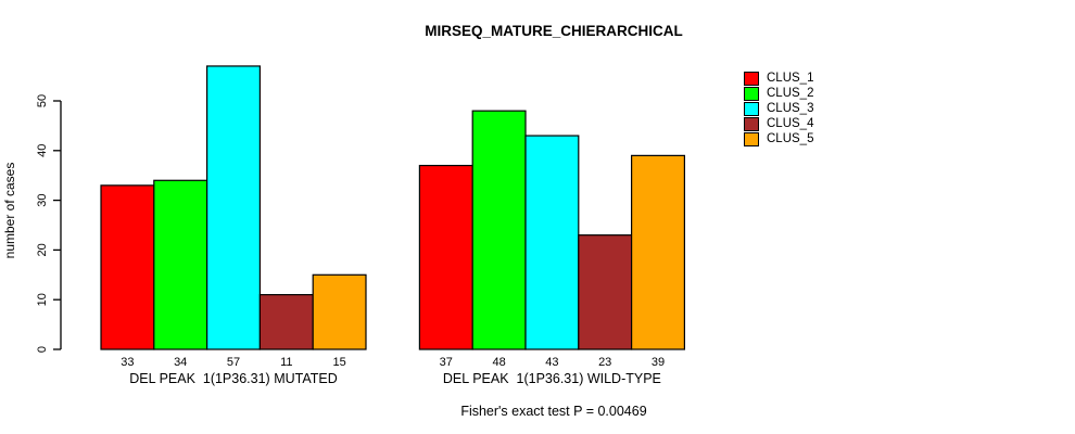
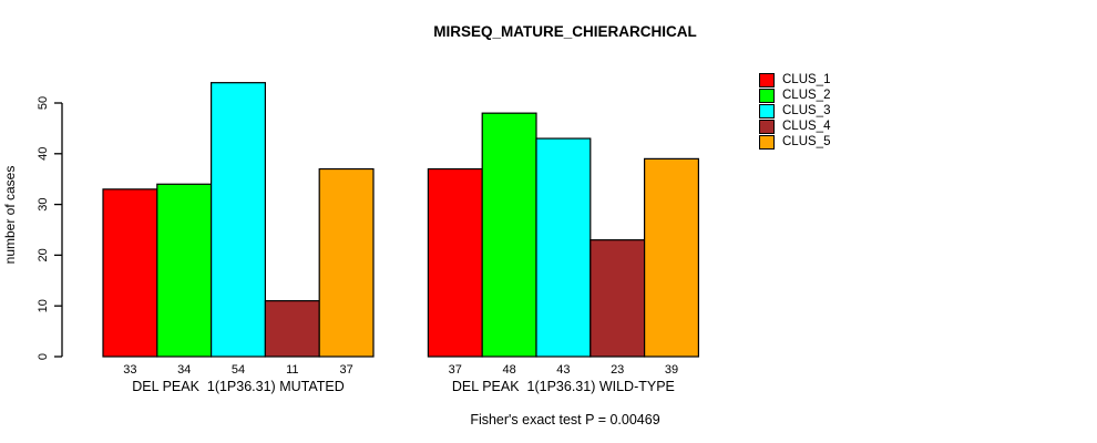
CLUS_3/DEL PEAK 1(1P36.31) MUTATED: 57 -> 54
CLUS_5/DEL PEAK 1(1P36.31) MUTATED: 15 -> 37
